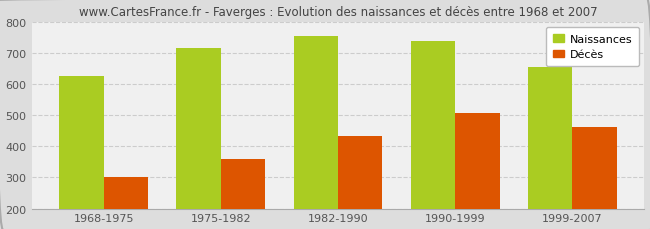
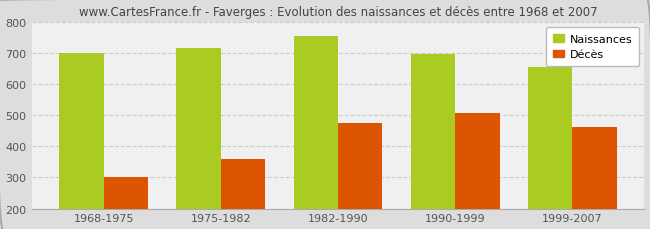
Naissances/1968-1975: 625 -> 700
Décès/1982-1990: 433 -> 475
Naissances/1990-1999: 737 -> 695
